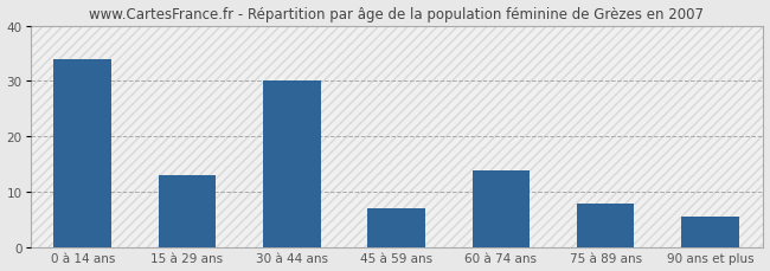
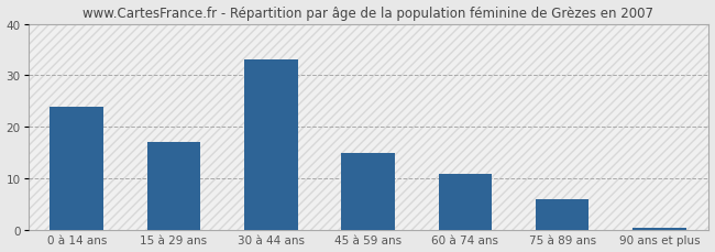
0 à 14 ans: 34.0 -> 24.0
15 à 29 ans: 13.0 -> 17.0
30 à 44 ans: 30.0 -> 33.0
45 à 59 ans: 7.0 -> 15.0
60 à 74 ans: 14.0 -> 11.0
75 à 89 ans: 8.0 -> 6.0
90 ans et plus: 5.5 -> 0.5
